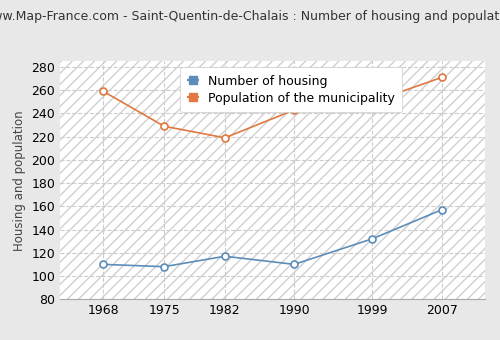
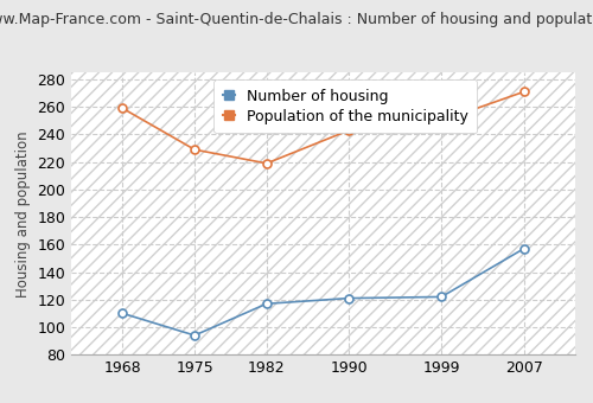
Number of housing/1975: 108 -> 94
Number of housing/1990: 110 -> 121
Number of housing/1999: 132 -> 122
